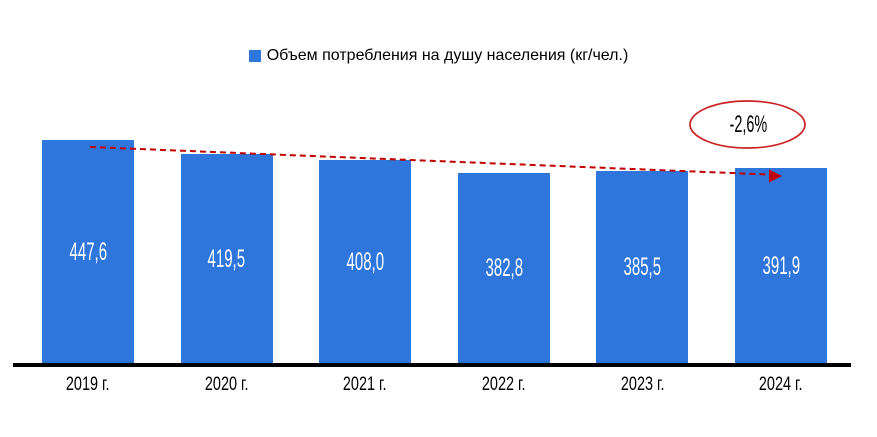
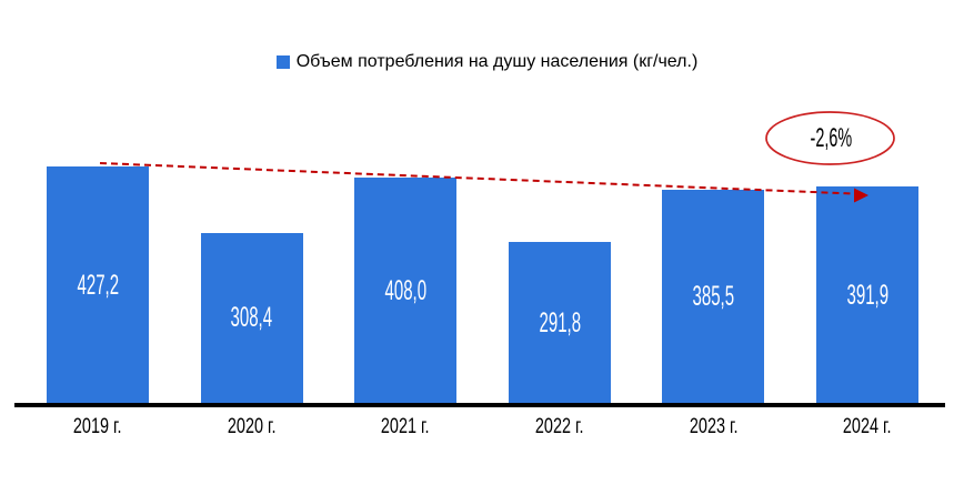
2019 г.: 447,6 -> 427,2
2020 г.: 419,5 -> 308,4
2022 г.: 382,8 -> 291,8
